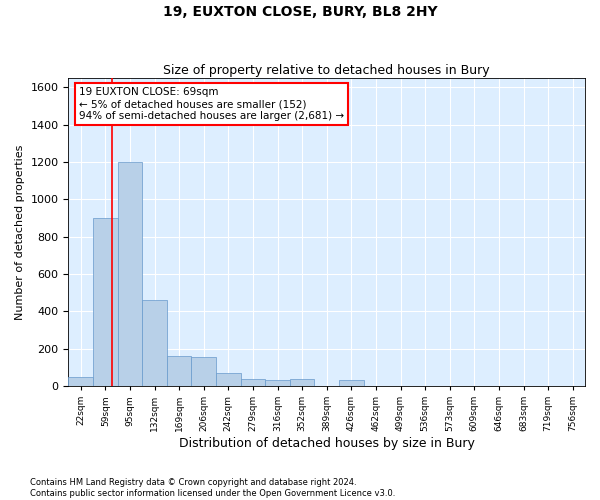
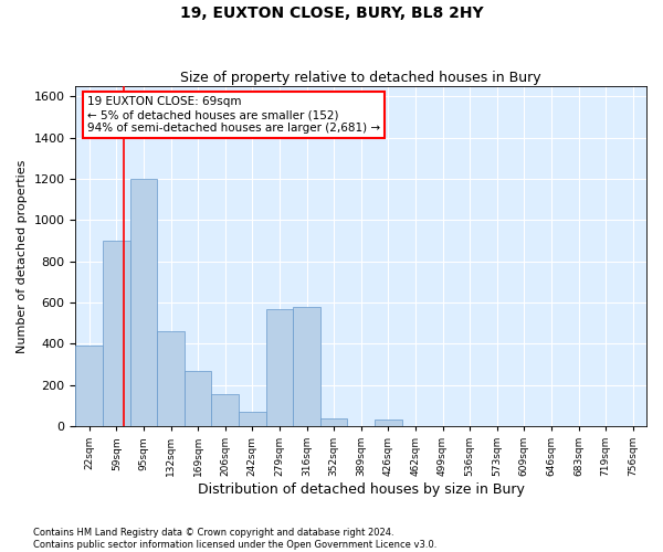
22sqm: 50 -> 390
169sqm: 160 -> 270
279sqm: 40 -> 570
316sqm: 40 -> 580
